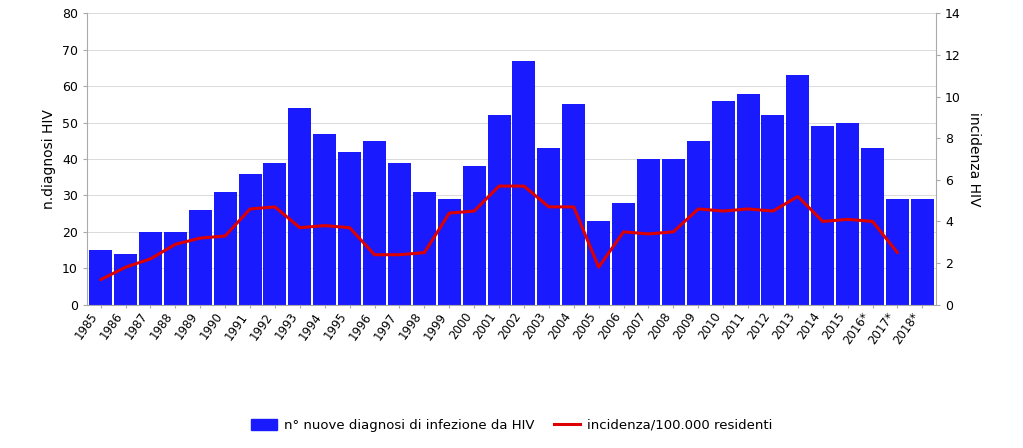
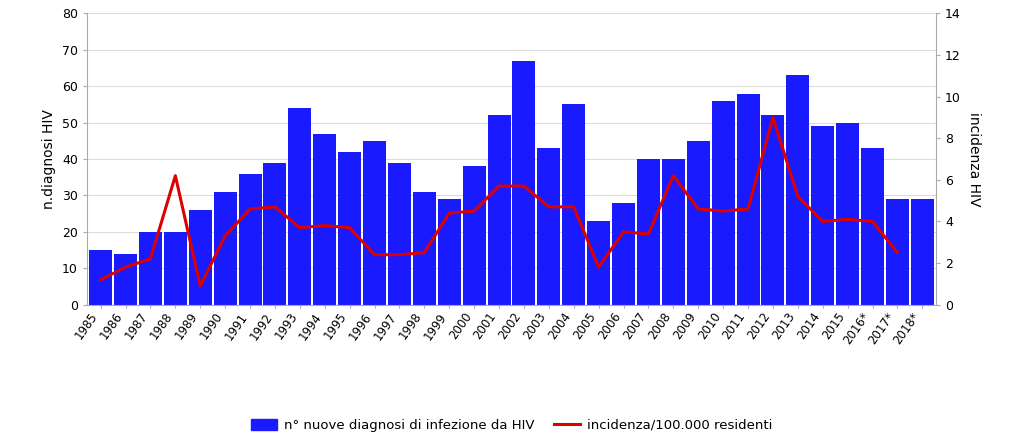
incidenza/100.000 residenti/1988: 2.9 -> 6.2
incidenza/100.000 residenti/1989: 3.2 -> 0.9
incidenza/100.000 residenti/2008: 3.5 -> 6.2
incidenza/100.000 residenti/2012: 4.5 -> 9.0
